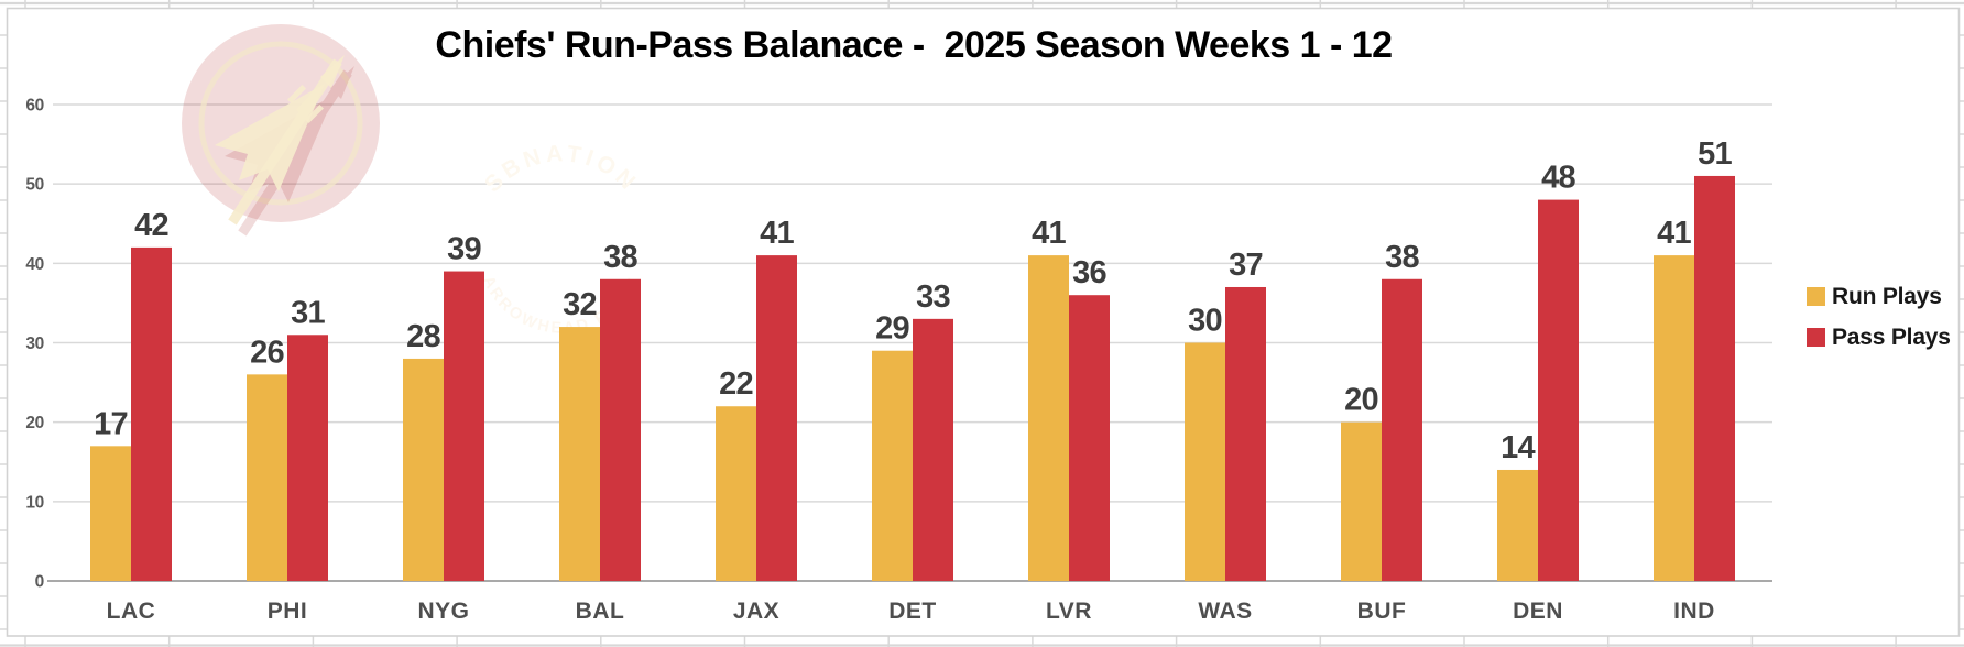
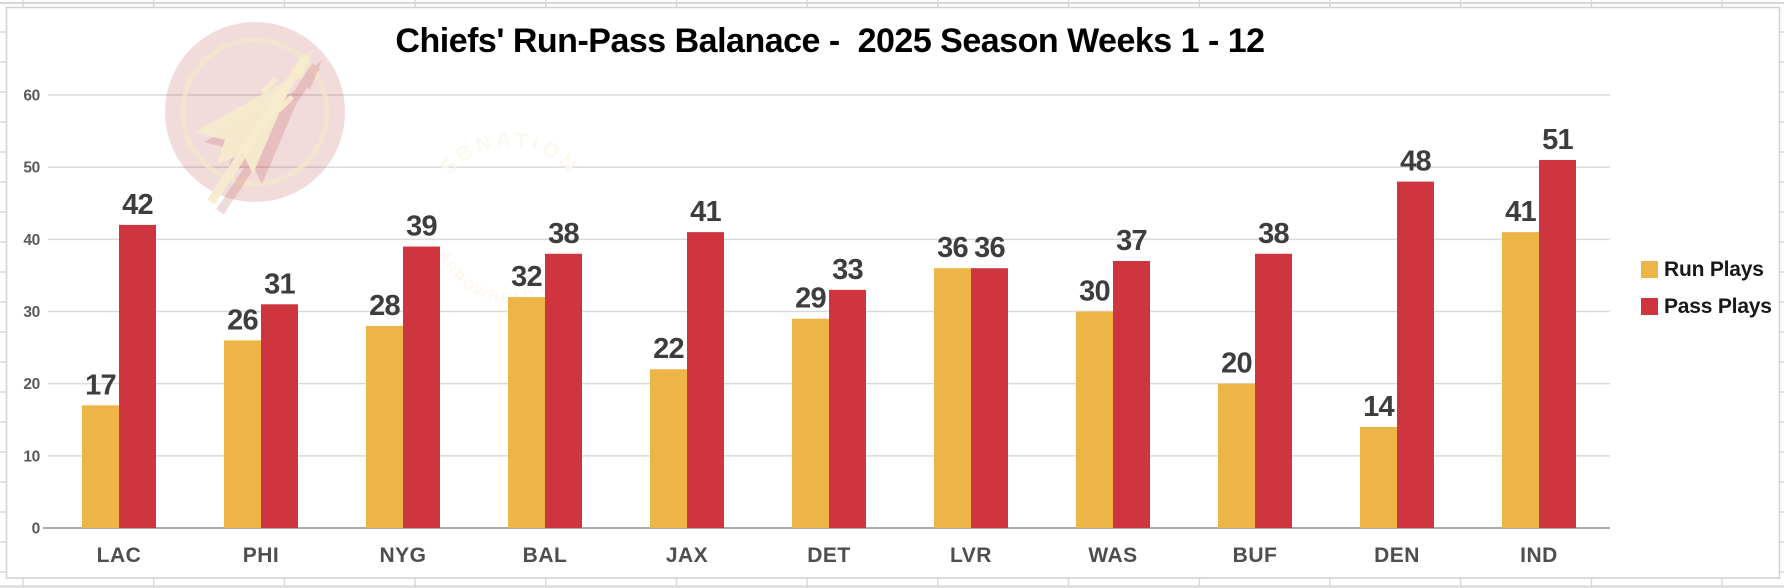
Run Plays/LVR: 41 -> 36
